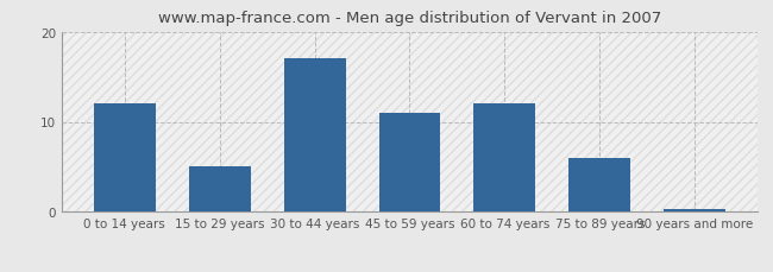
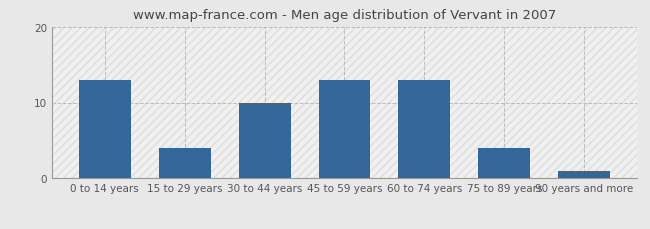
0 to 14 years: 12.0 -> 13.0
15 to 29 years: 5.0 -> 4.0
30 to 44 years: 17.0 -> 10.0
45 to 59 years: 11.0 -> 13.0
60 to 74 years: 12.0 -> 13.0
75 to 89 years: 6.0 -> 4.0
90 years and more: 0.3 -> 1.0
